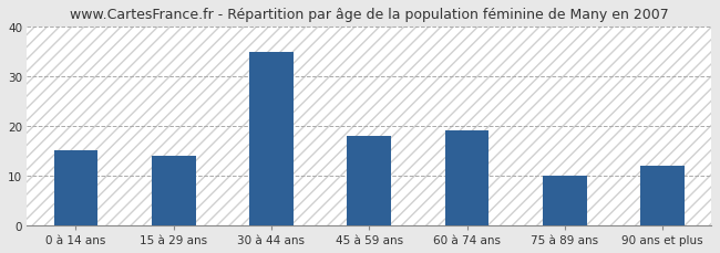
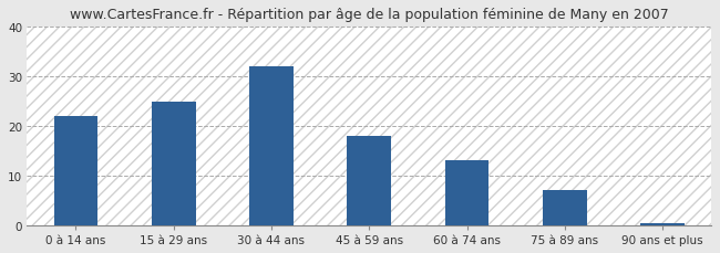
0 à 14 ans: 15.0 -> 22.0
15 à 29 ans: 14.0 -> 25.0
30 à 44 ans: 35.0 -> 32.0
60 à 74 ans: 19.0 -> 13.0
75 à 89 ans: 10.0 -> 7.0
90 ans et plus: 12.0 -> 0.4
